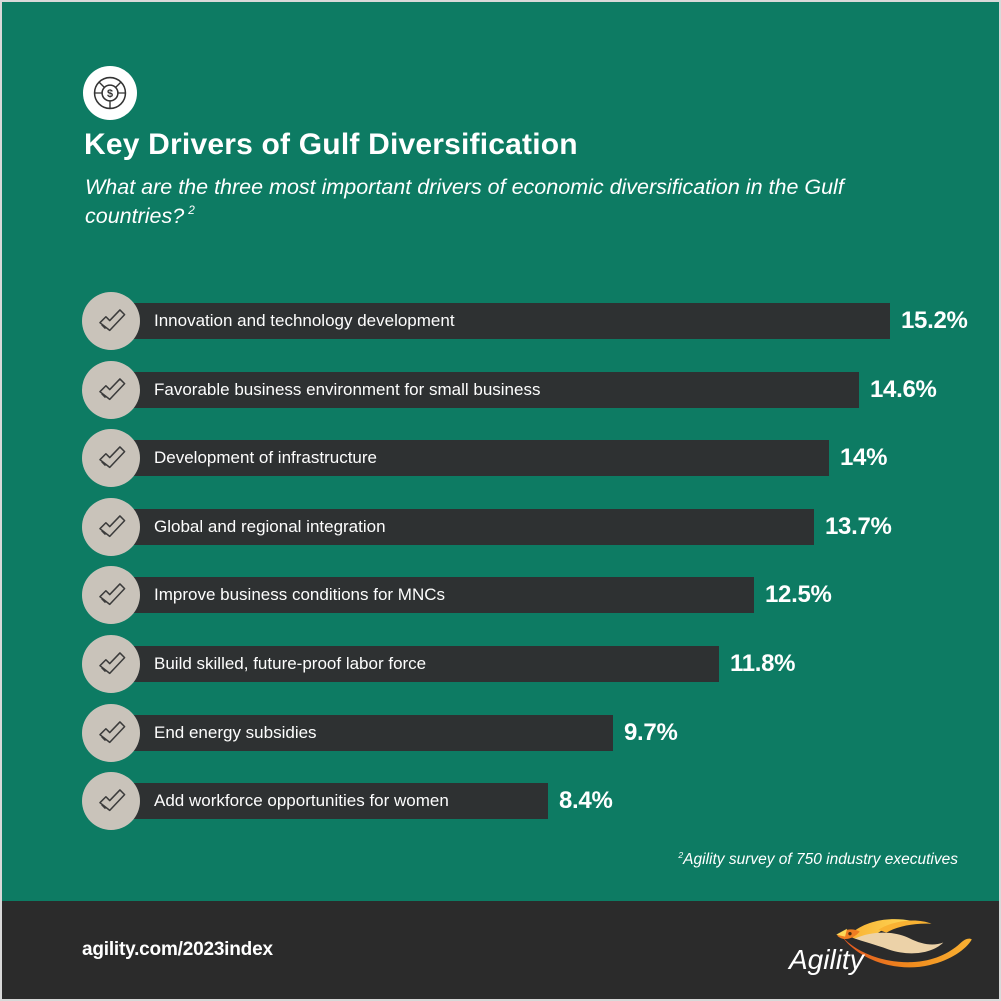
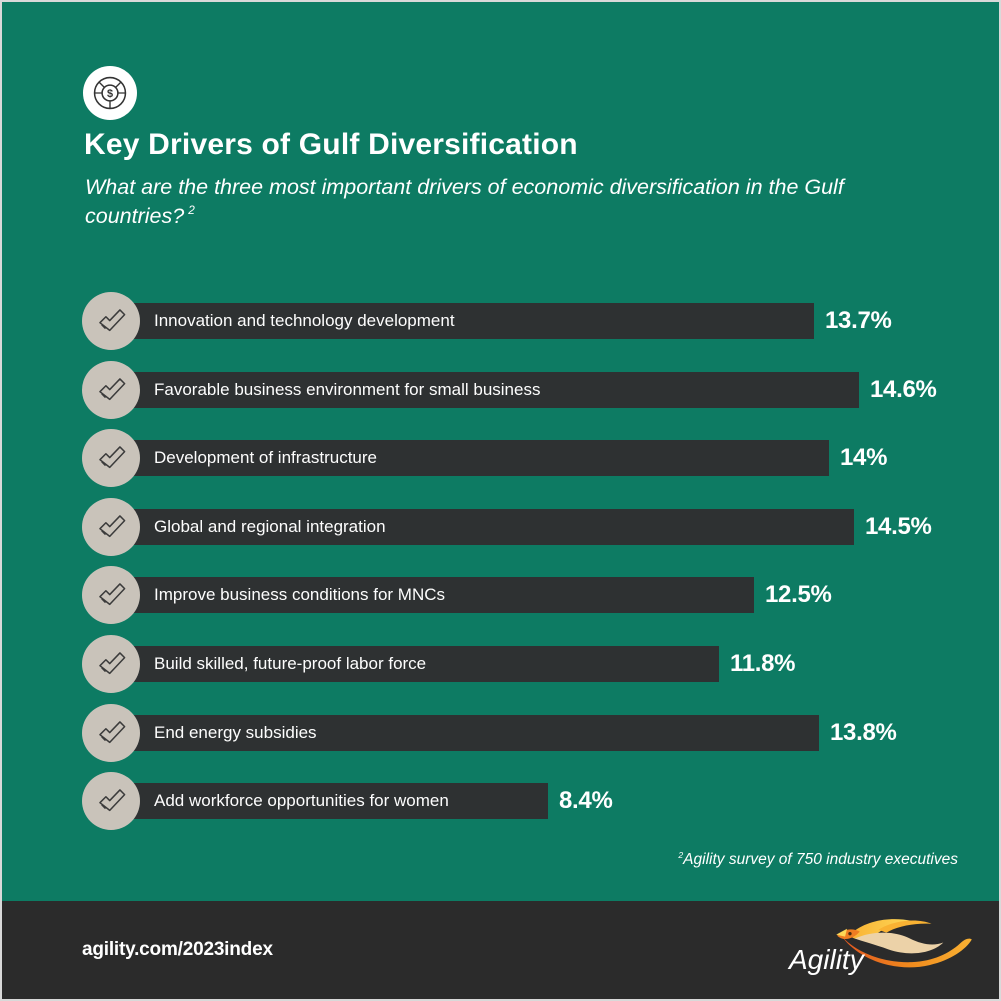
Innovation and technology development: 15.2% -> 13.7%
Global and regional integration: 13.7% -> 14.5%
End energy subsidies: 9.7% -> 13.8%
